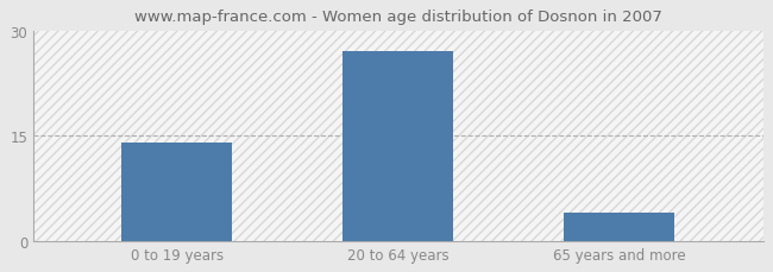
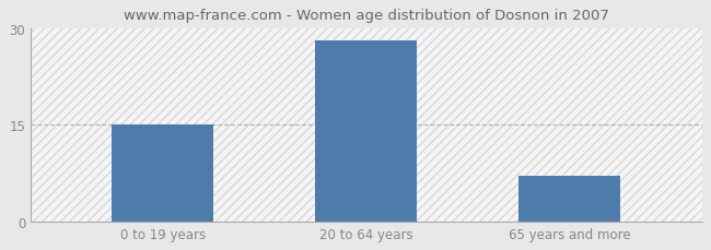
0 to 19 years: 14 -> 15
20 to 64 years: 27 -> 28
65 years and more: 4 -> 7
